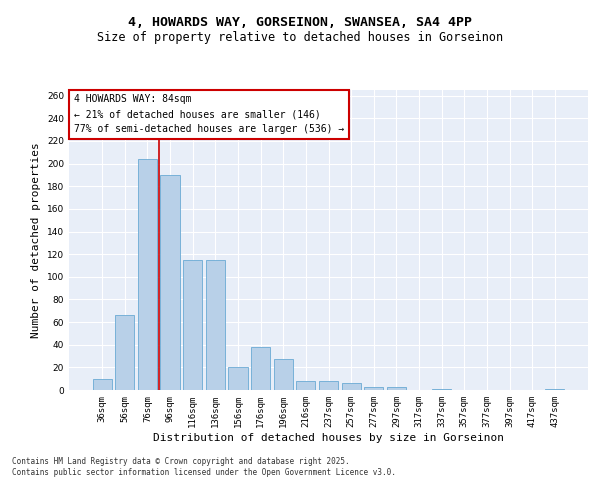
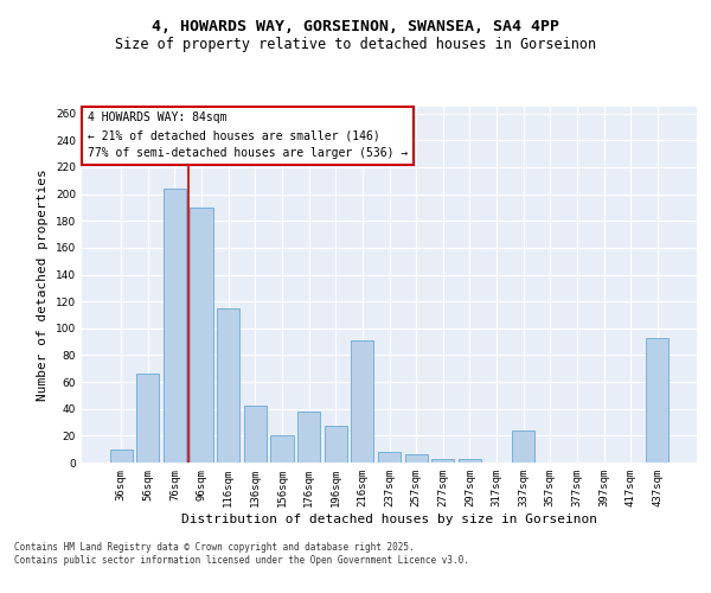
136sqm: 115 -> 42
216sqm: 8 -> 91
337sqm: 1 -> 24
437sqm: 1 -> 93
